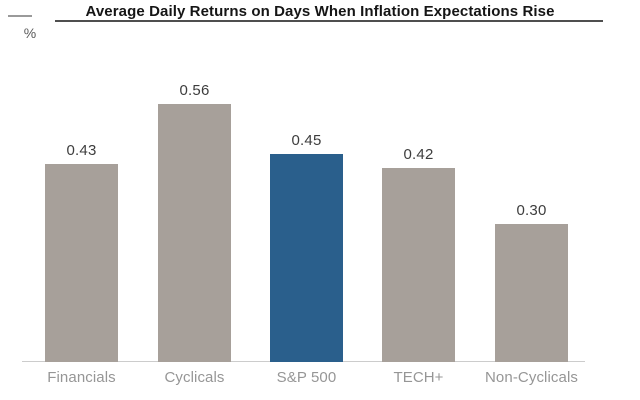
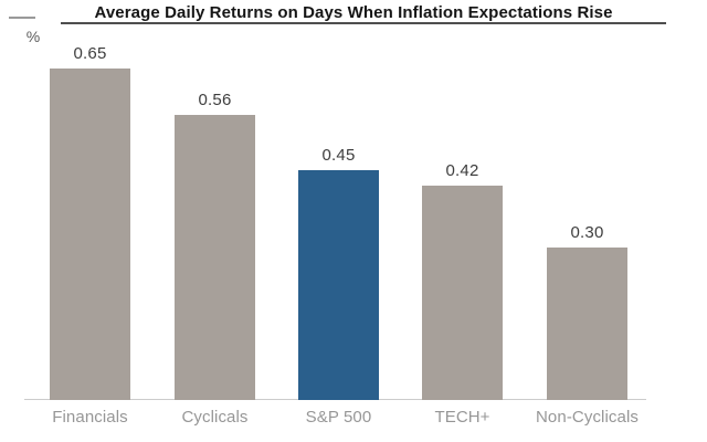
Financials: 0.43 -> 0.65
